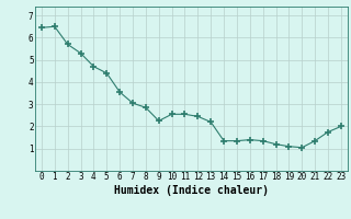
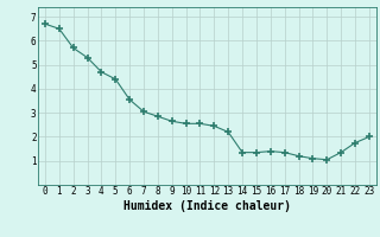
0: 6.45 -> 6.70
9: 2.25 -> 2.65
